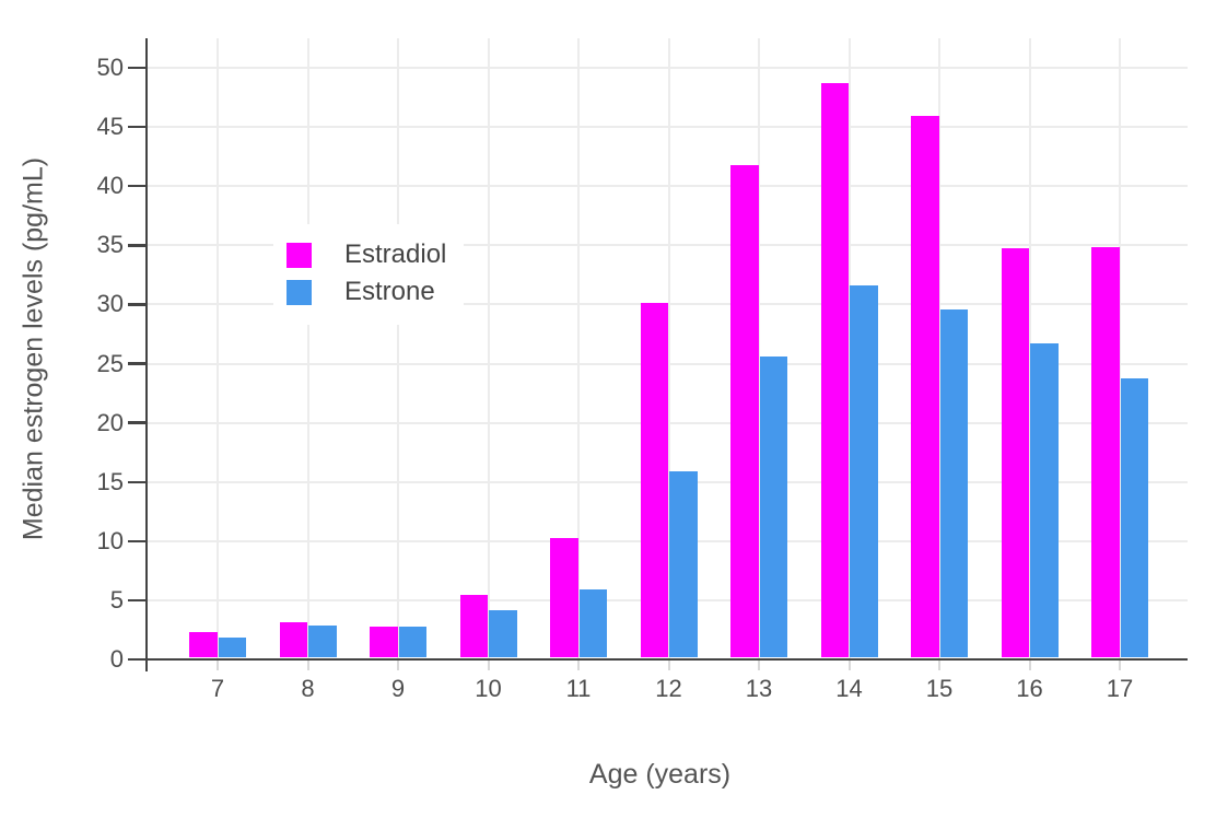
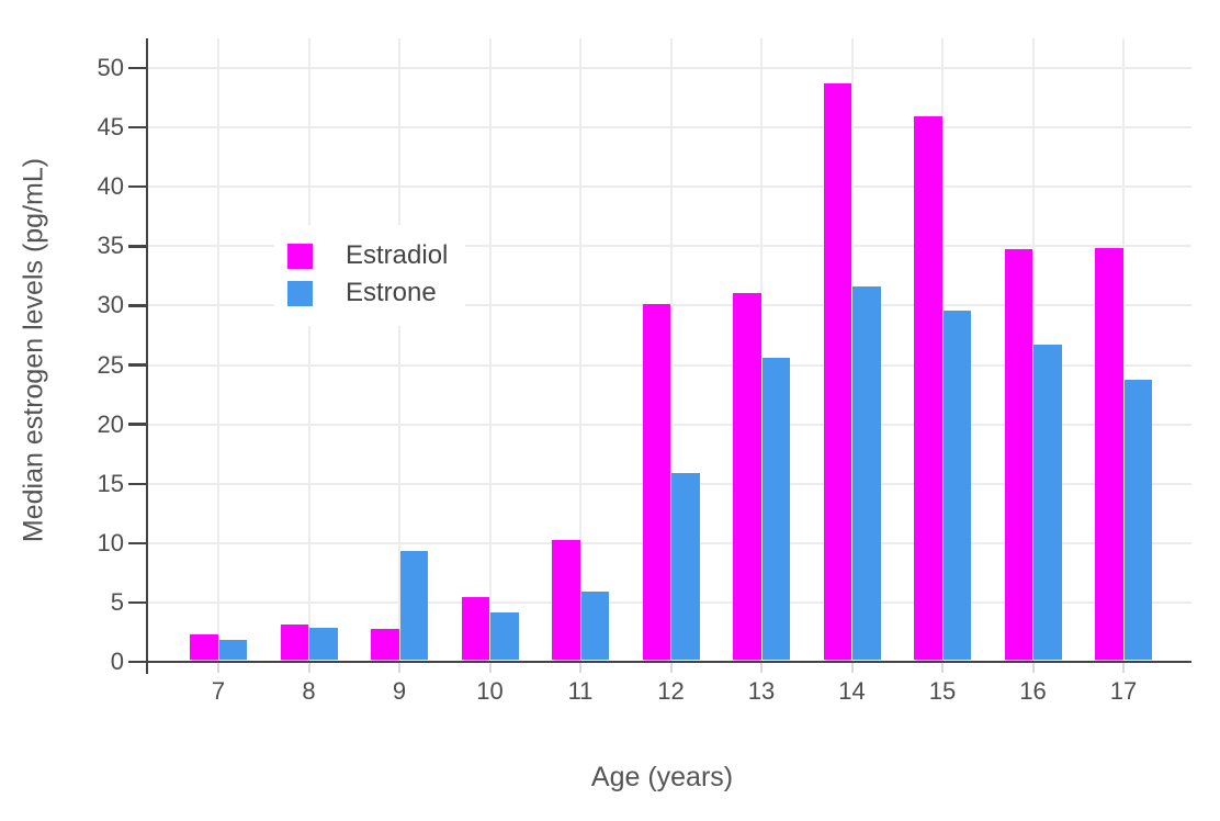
Estrone/9: 2.6 -> 9.2
Estradiol/13: 41.6 -> 30.9
